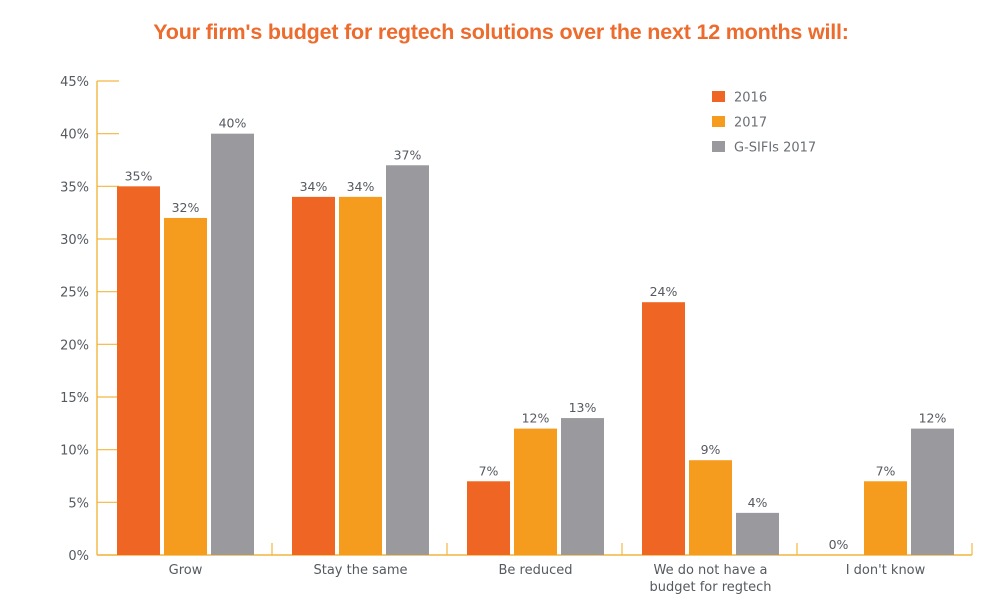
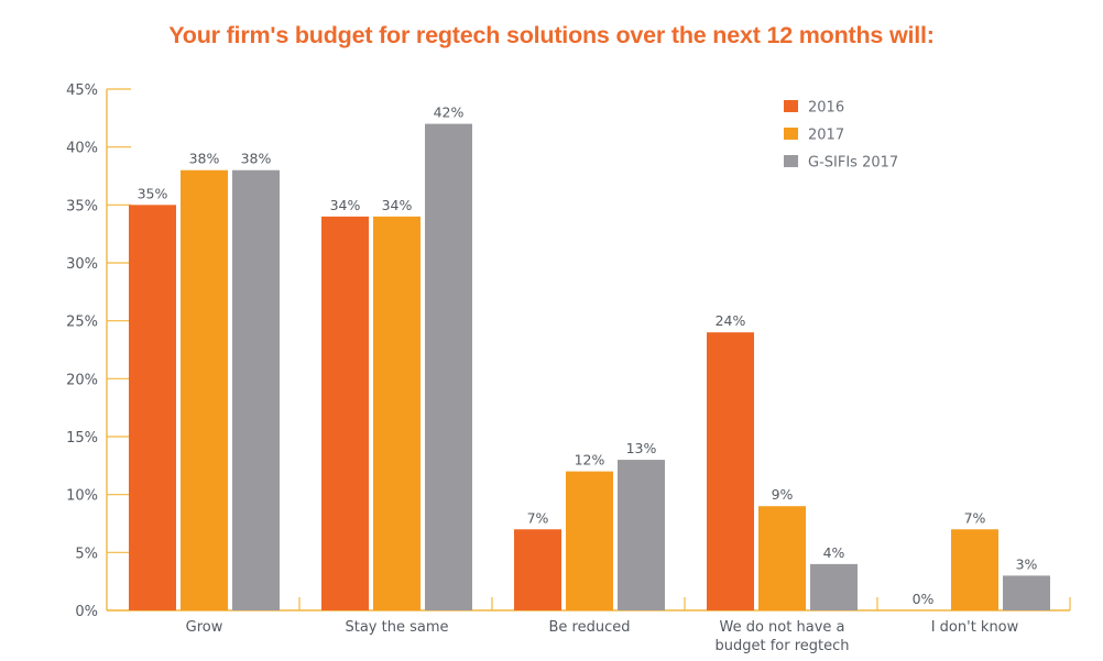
2017/Grow: 32% -> 38%
G-SIFIs 2017/Grow: 40% -> 38%
G-SIFIs 2017/Stay the same: 37% -> 42%
G-SIFIs 2017/I don't know: 12% -> 3%
